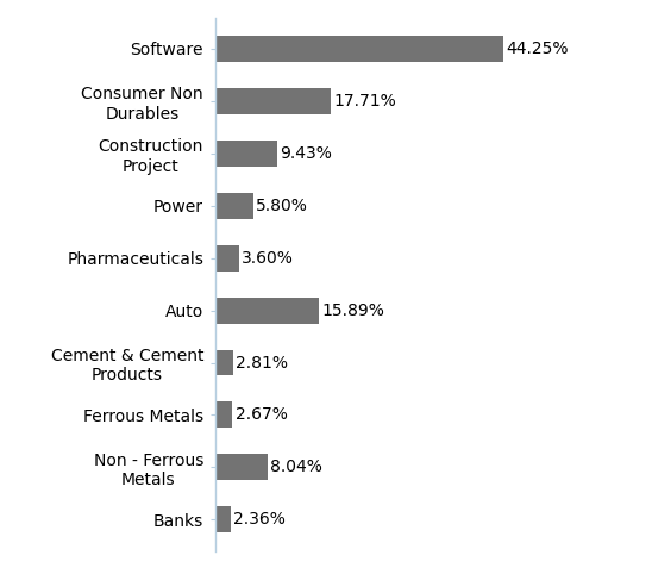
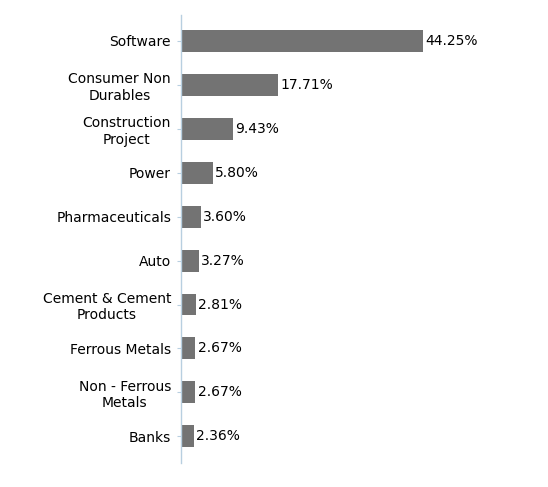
Auto: 15.89% -> 3.27%
Non - Ferrous Metals: 8.04% -> 2.67%
